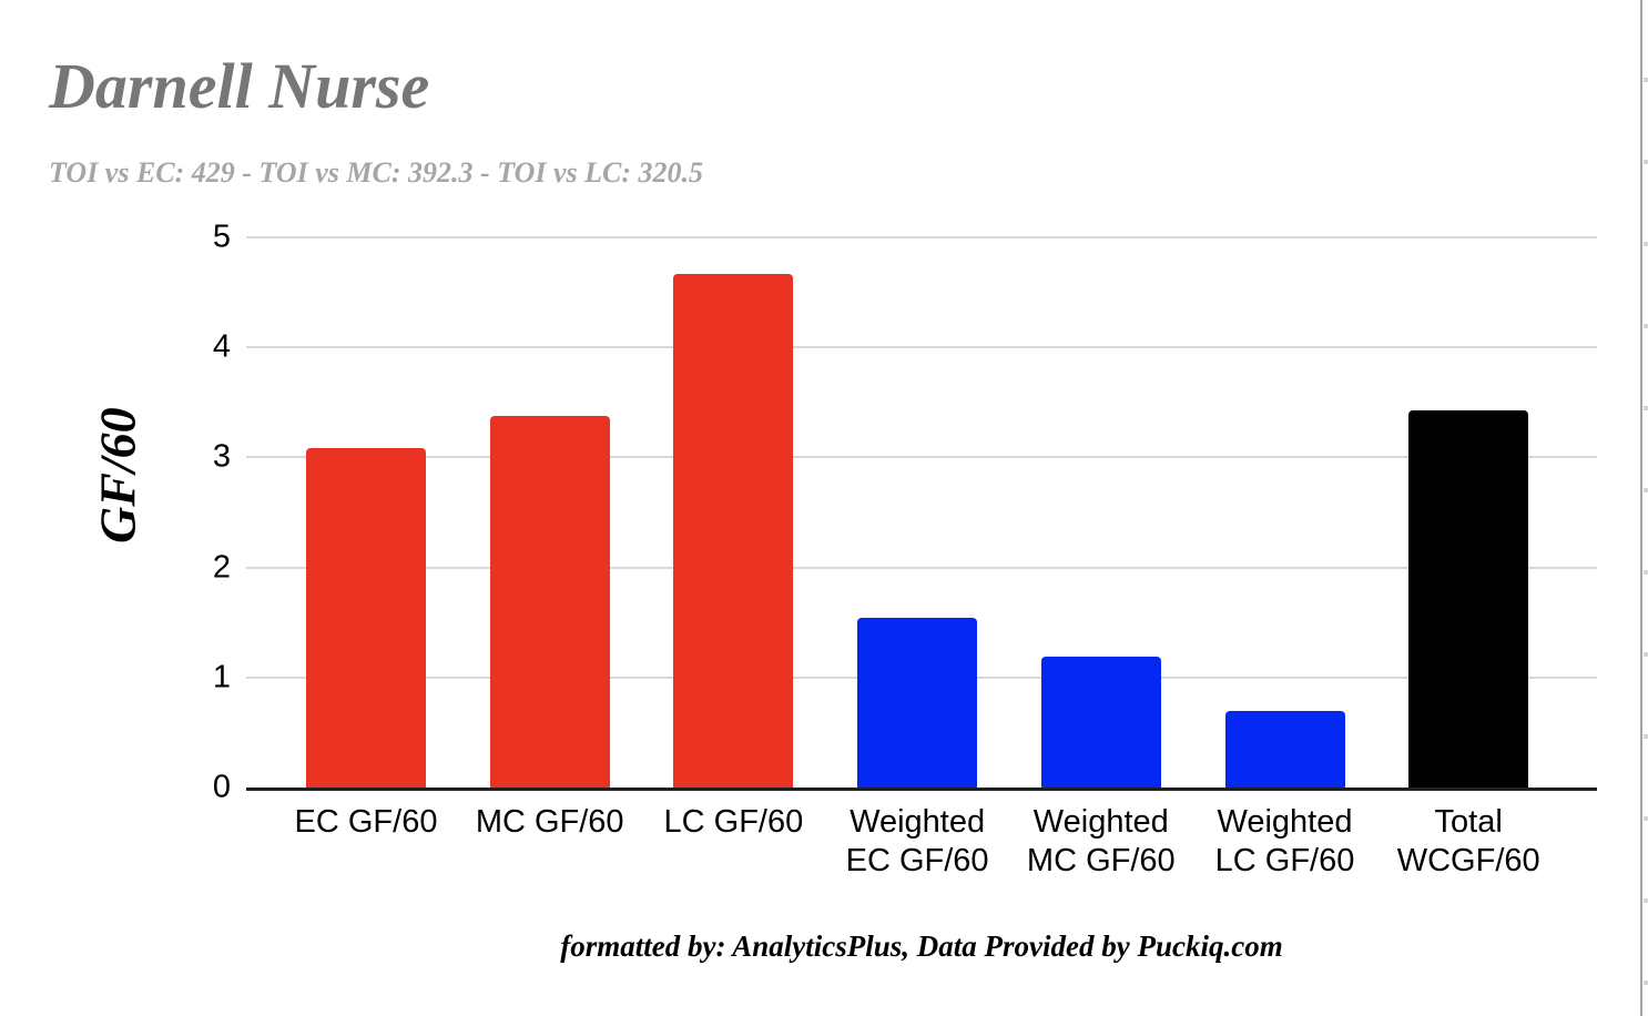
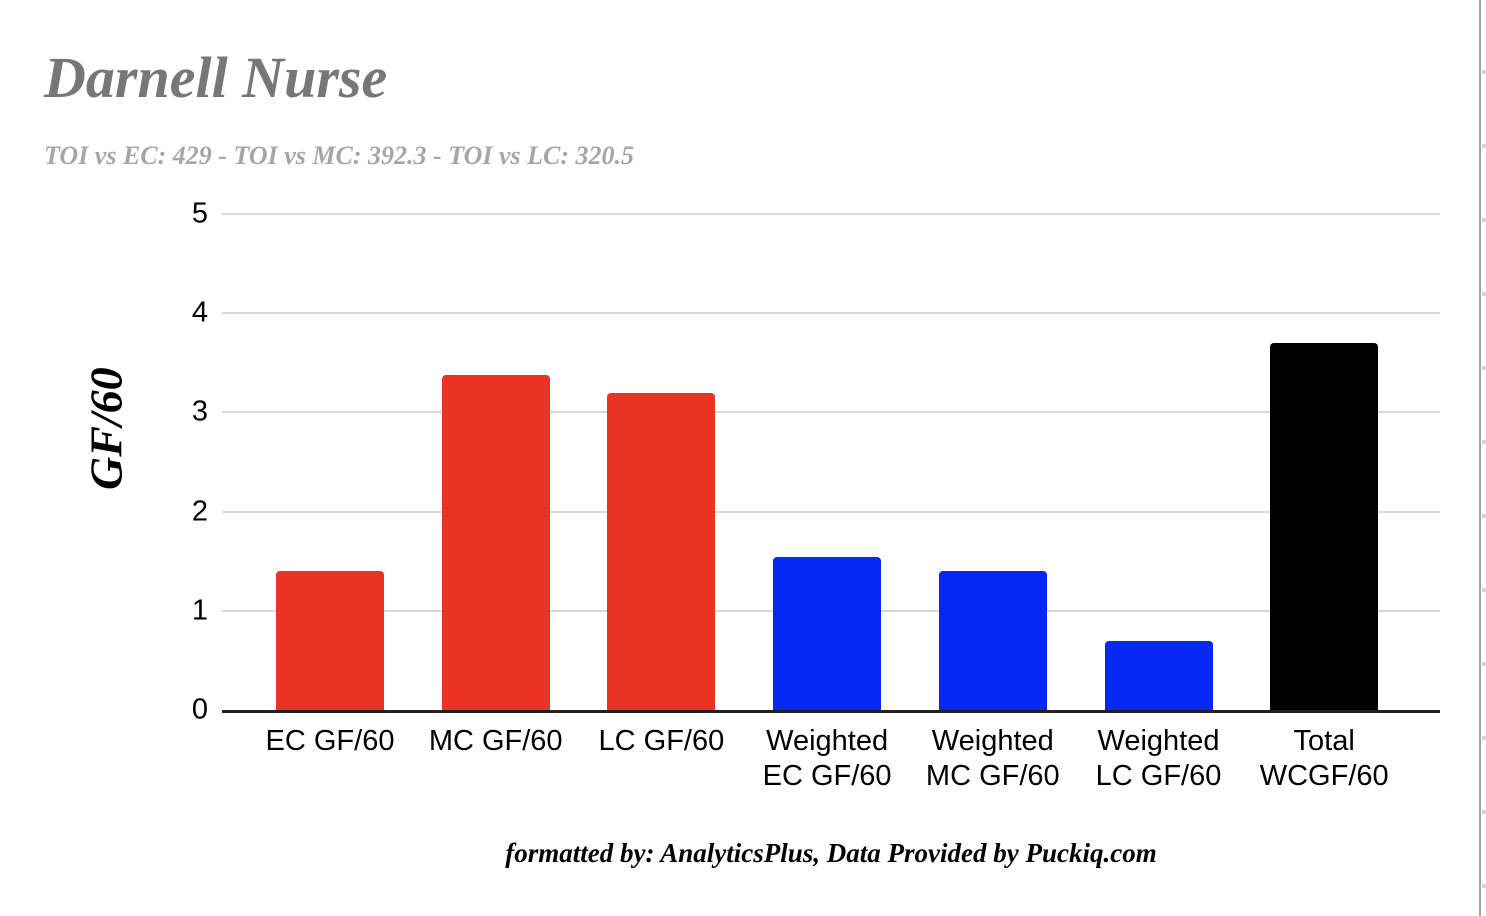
EC GF/60: 3.1 -> 1.4
LC GF/60: 4.7 -> 3.2
Weighted MC GF/60: 1.2 -> 1.4
Total WCGF/60: 3.4 -> 3.7
